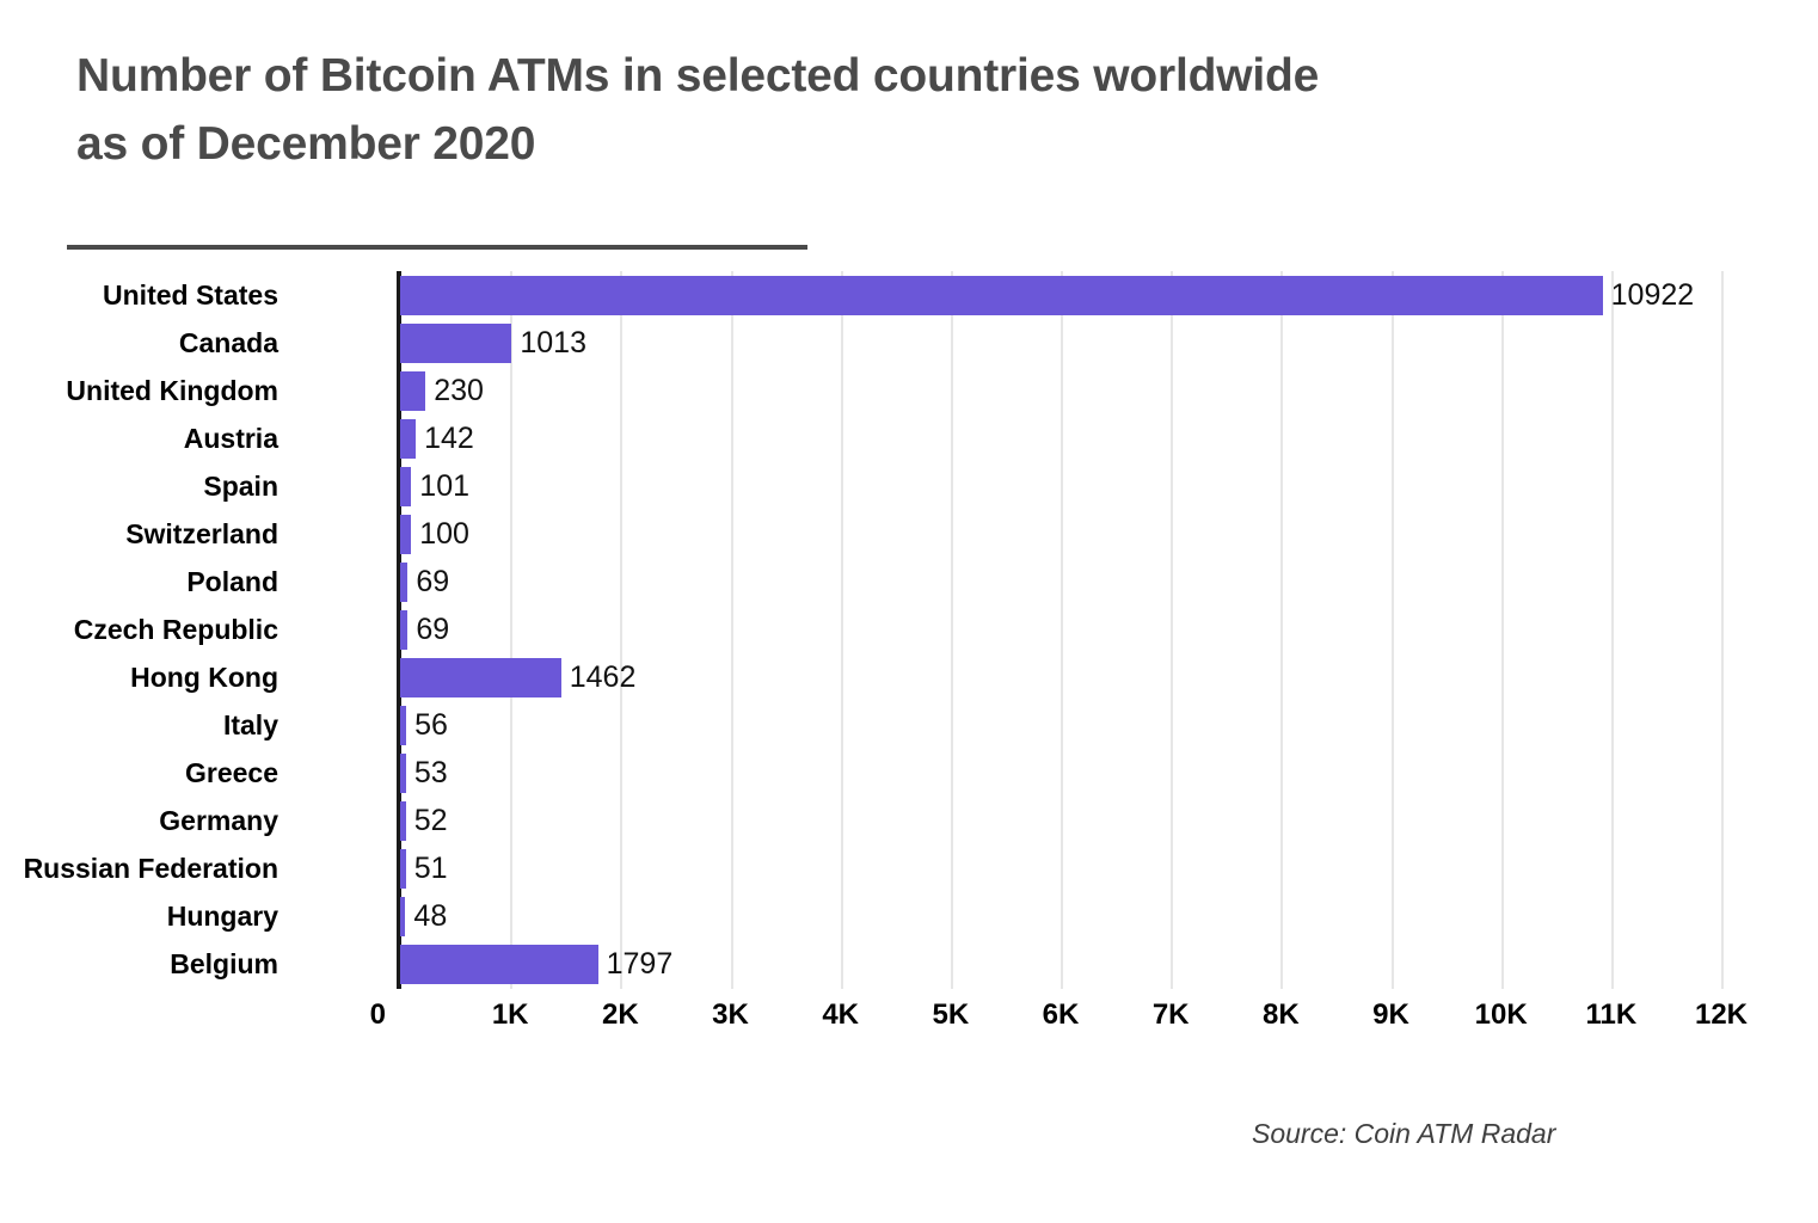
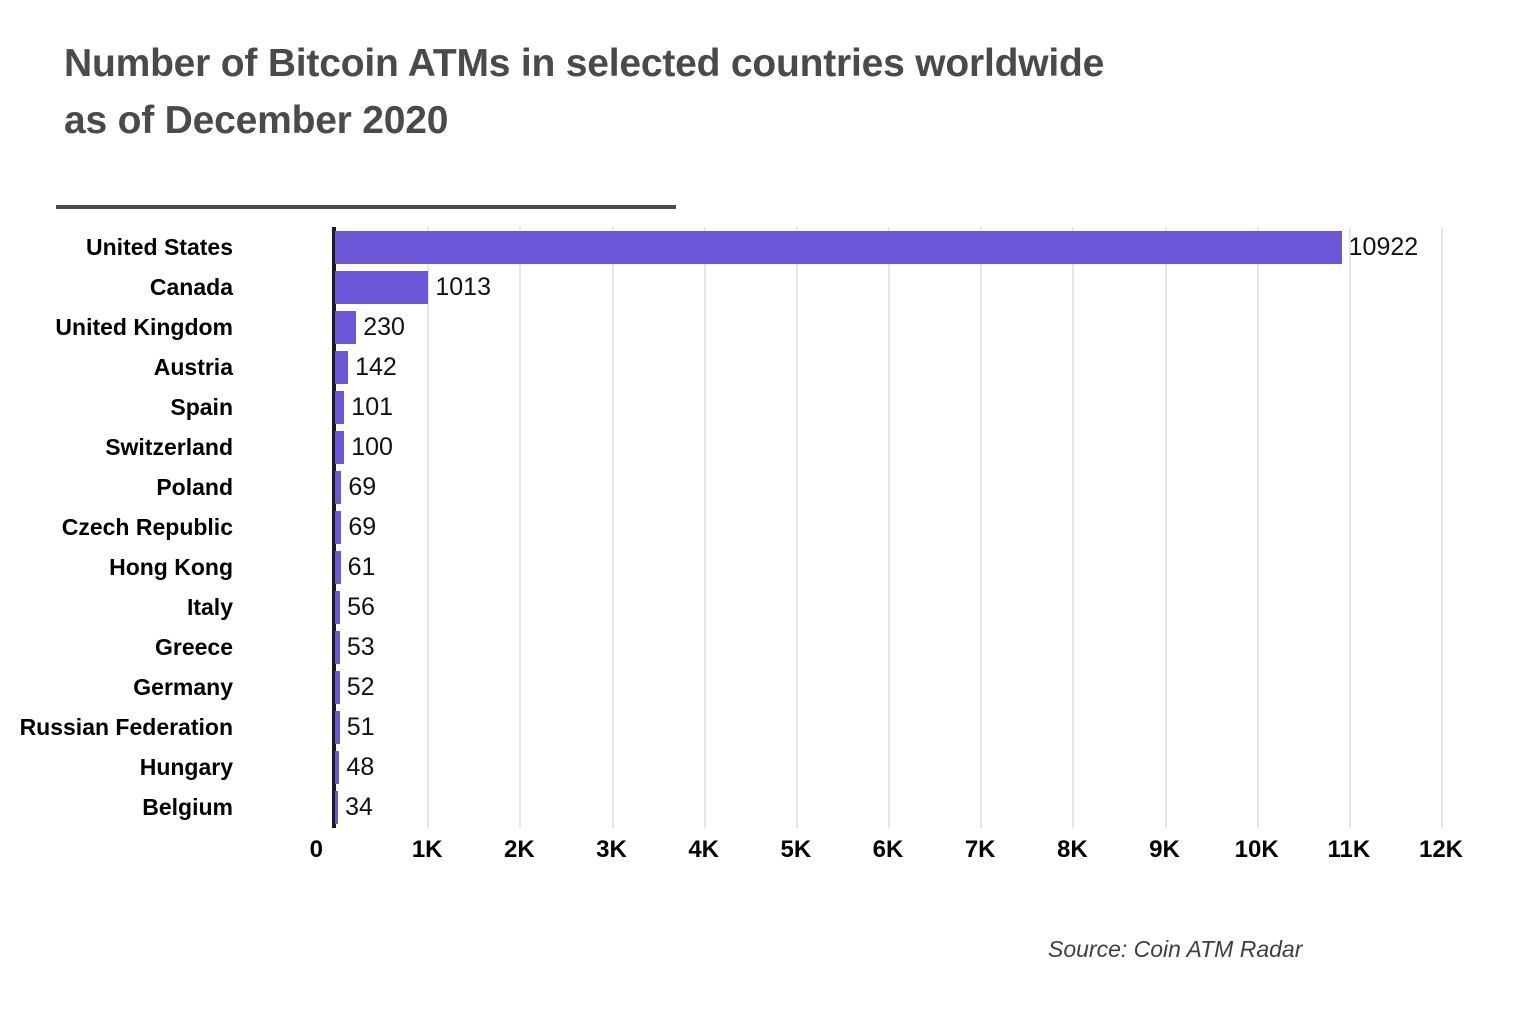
Hong Kong: 1462 -> 61
Belgium: 1797 -> 34
